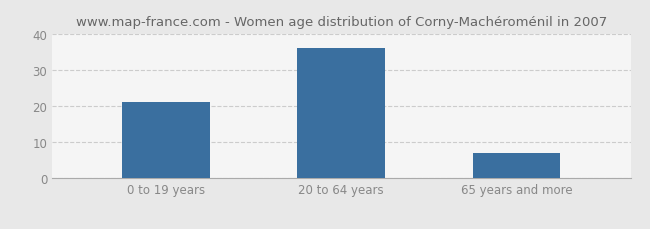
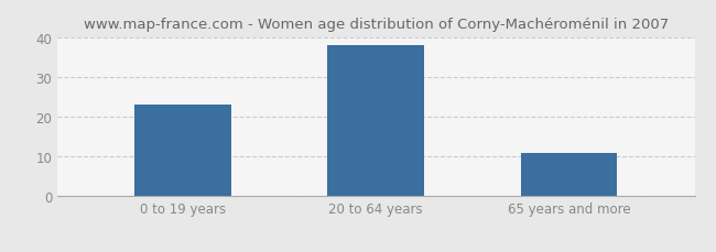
0 to 19 years: 21 -> 23
20 to 64 years: 36 -> 38
65 years and more: 7 -> 11
